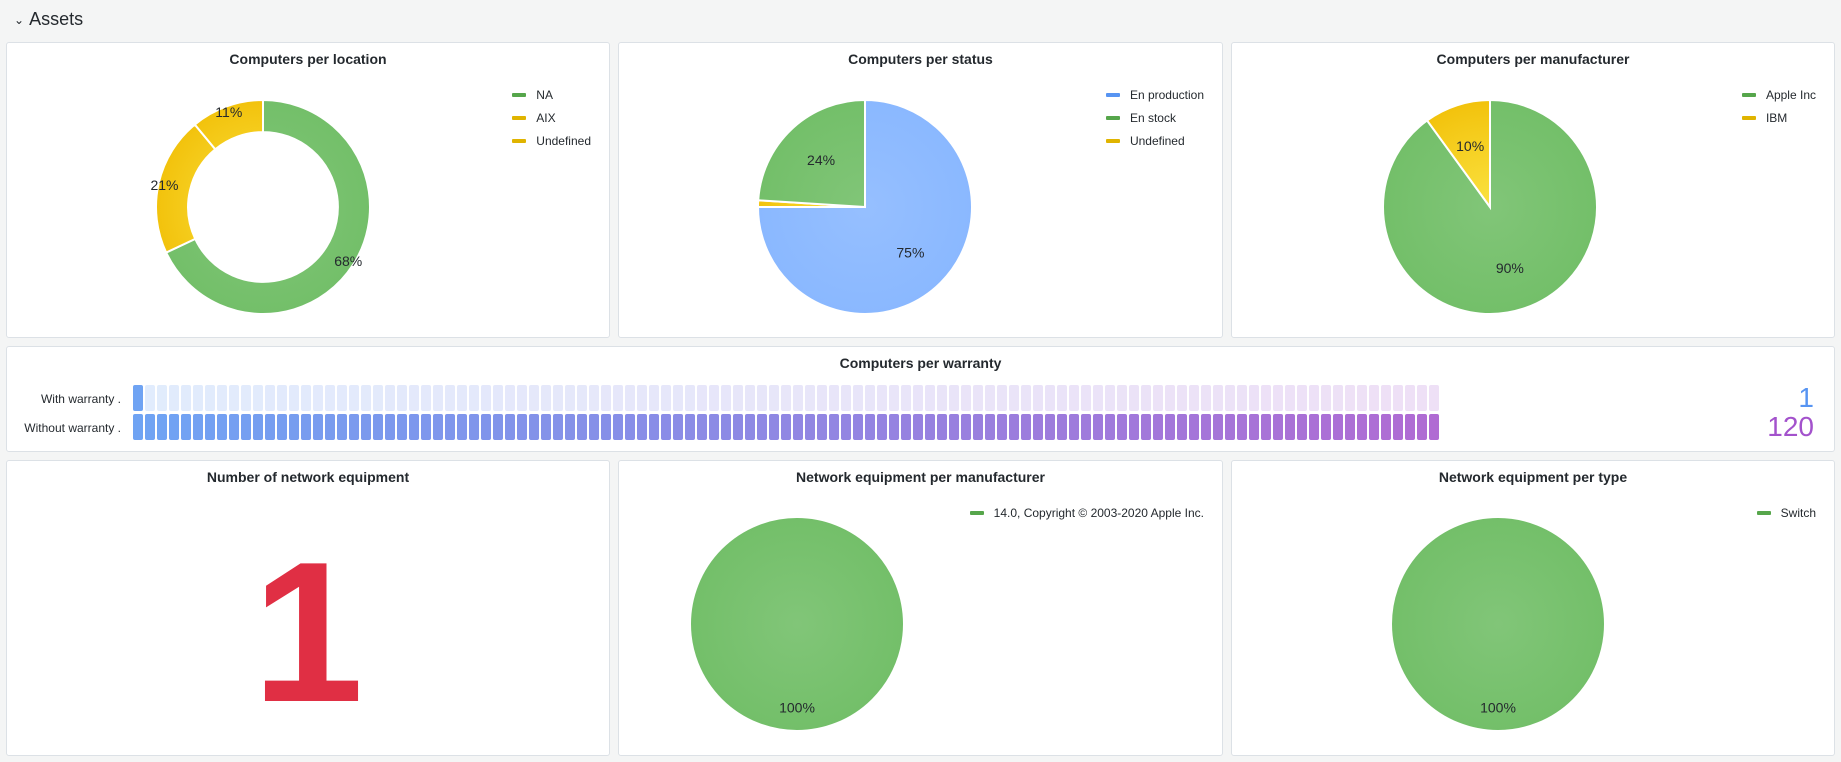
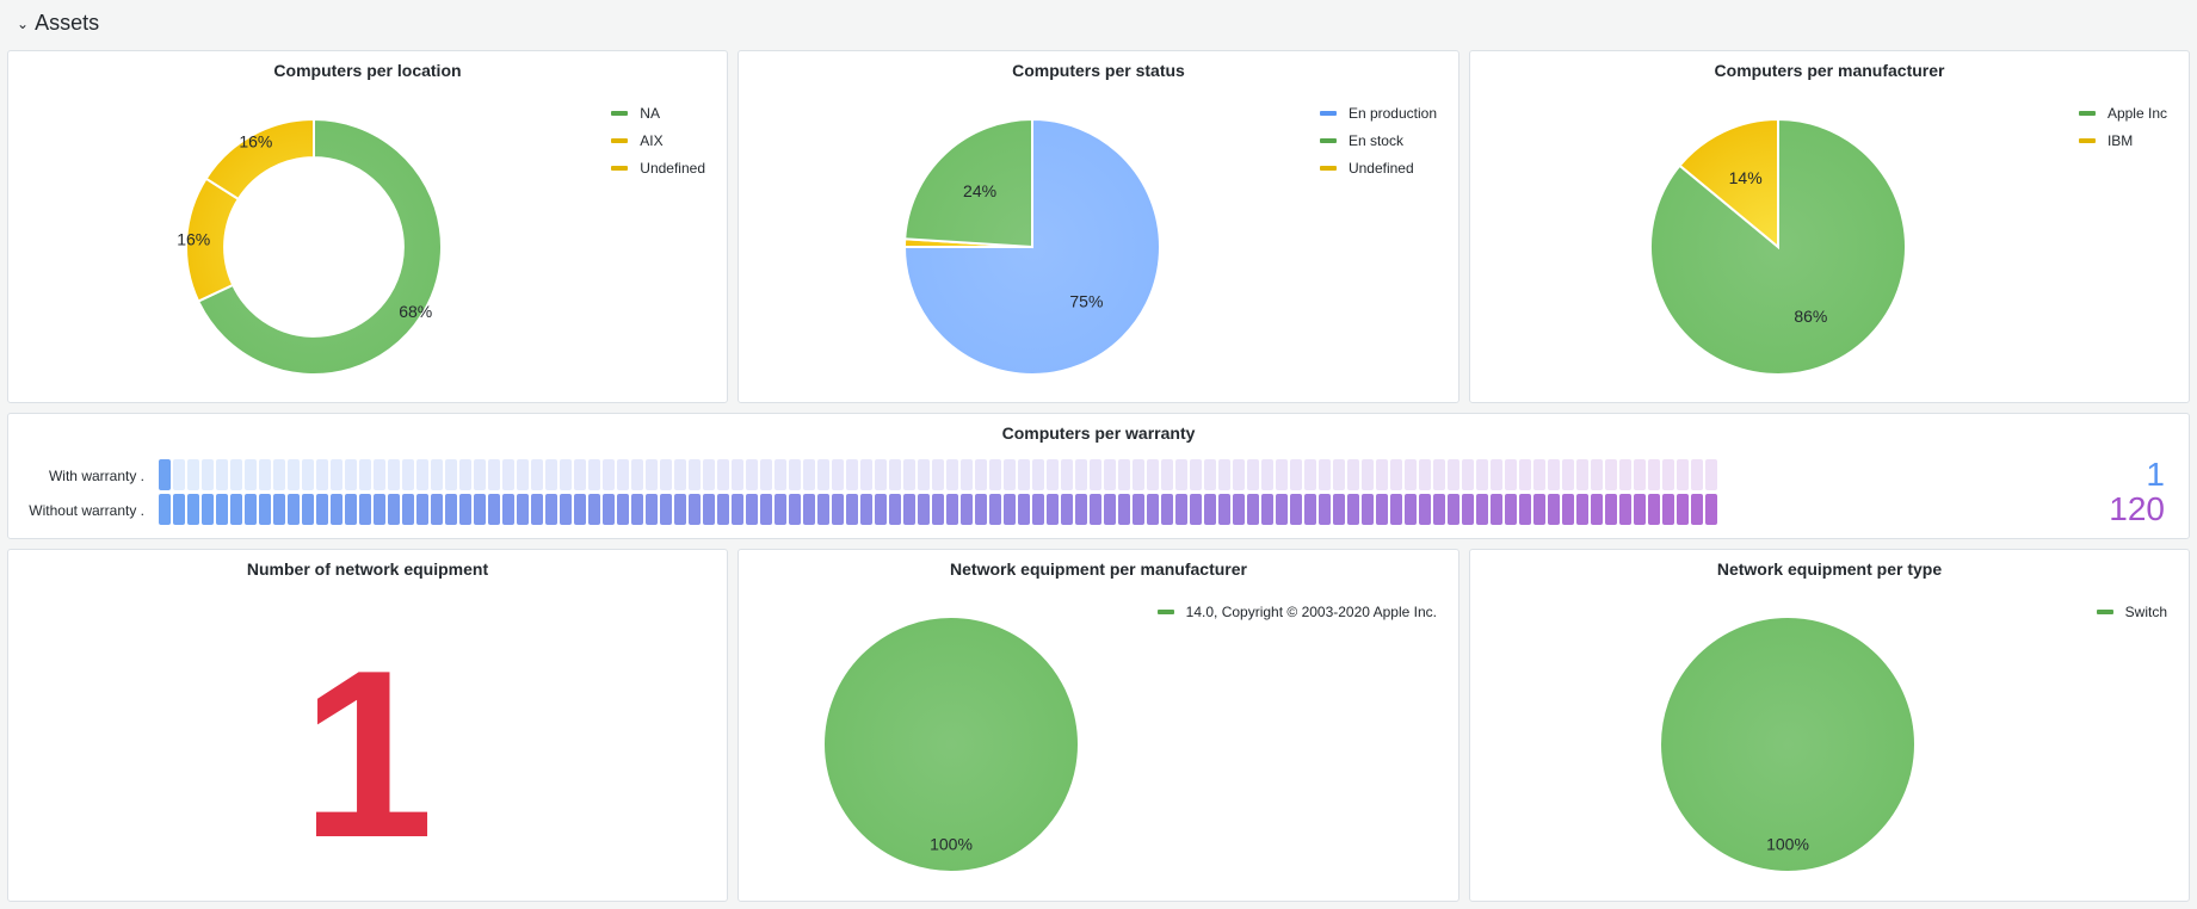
Computers per location/AIX: 21% -> 16%
Computers per location/Undefined: 11% -> 16%
Computers per manufacturer/Apple Inc: 90% -> 86%
Computers per manufacturer/IBM: 10% -> 14%
